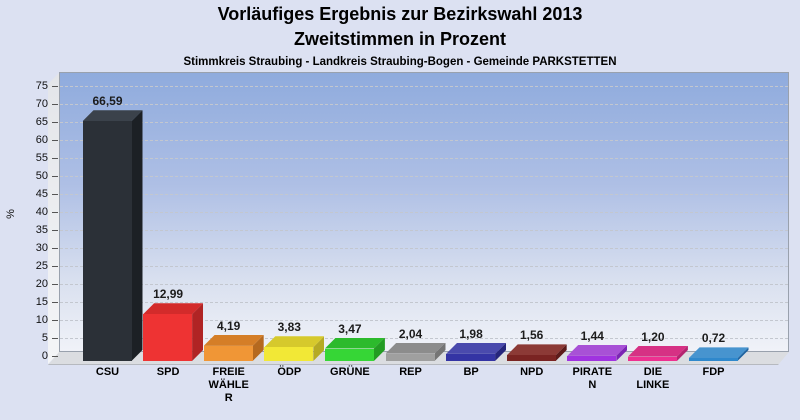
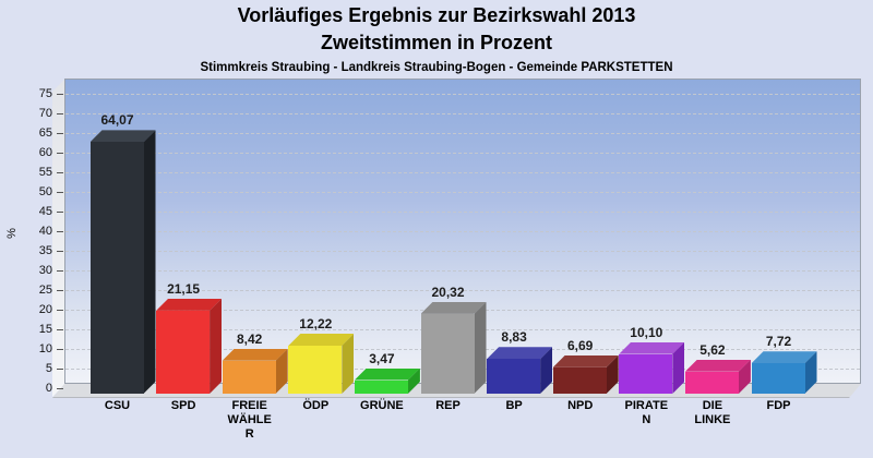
CSU: 66,59 -> 64,07
SPD: 12,99 -> 21,15
FREIE WÄHLER: 4,19 -> 8,42
ÖDP: 3,83 -> 12,22
REP: 2,04 -> 20,32
BP: 1,98 -> 8,83
NPD: 1,56 -> 6,69
PIRATEN: 1,44 -> 10,10
DIE LINKE: 1,20 -> 5,62
FDP: 0,72 -> 7,72
